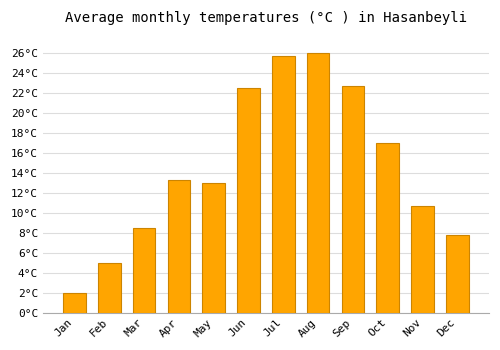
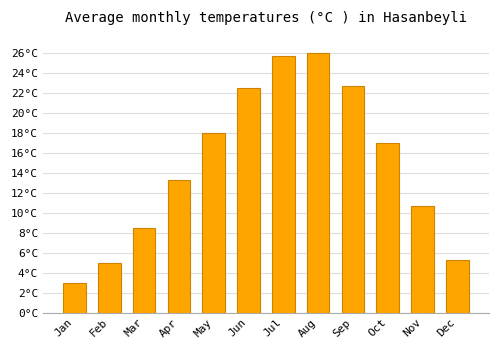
Jan: 2.0°C -> 3.0°C
May: 13.0°C -> 18.0°C
Dec: 7.8°C -> 5.3°C
